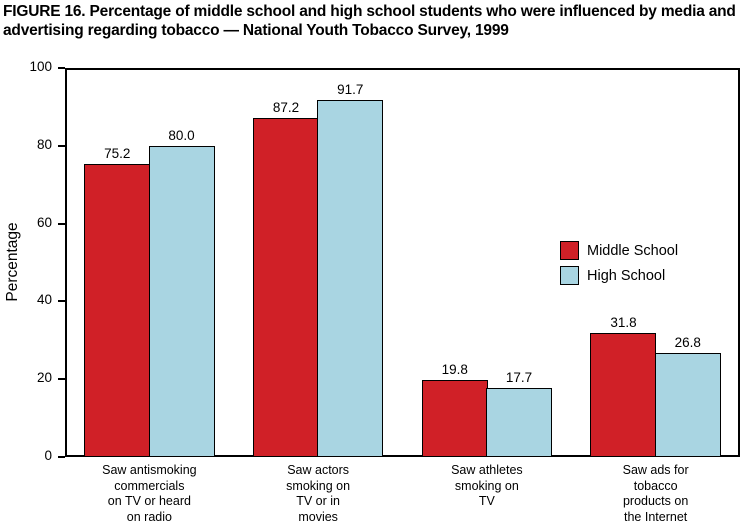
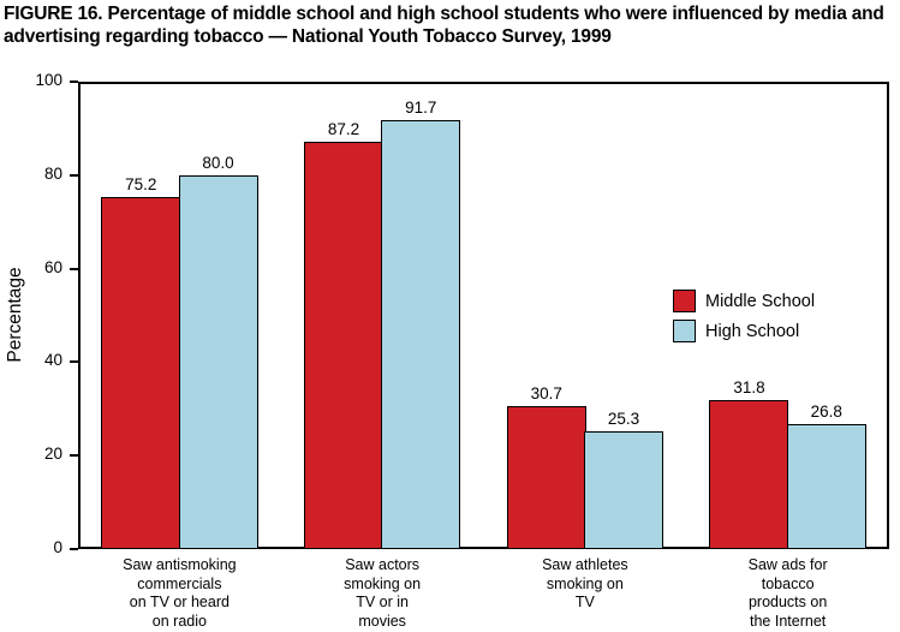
Middle School/Saw athletes smoking on TV: 19.8 -> 30.7
High School/Saw athletes smoking on TV: 17.7 -> 25.3
